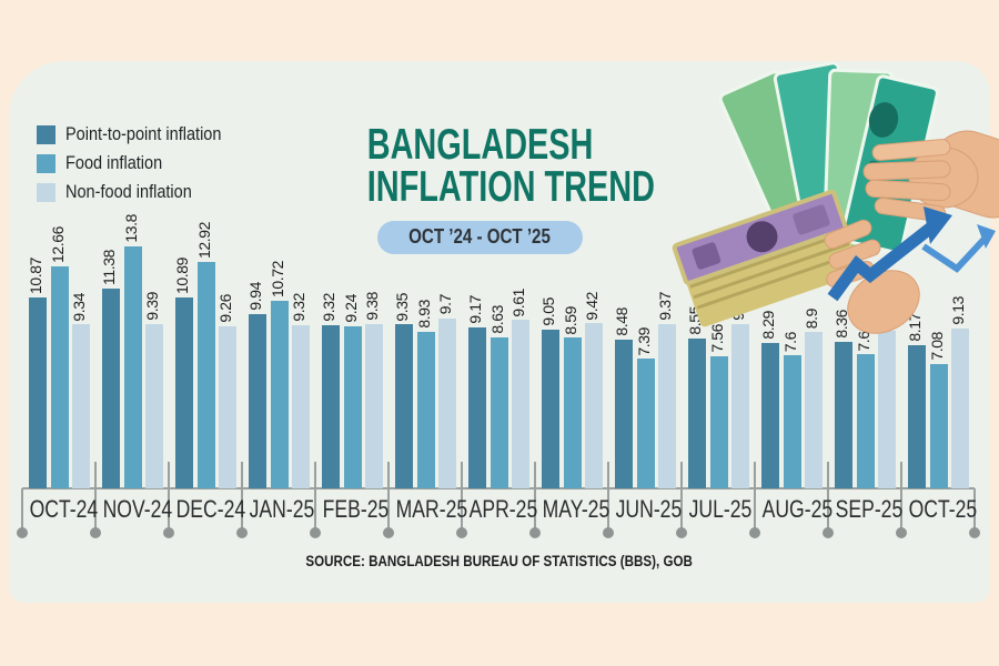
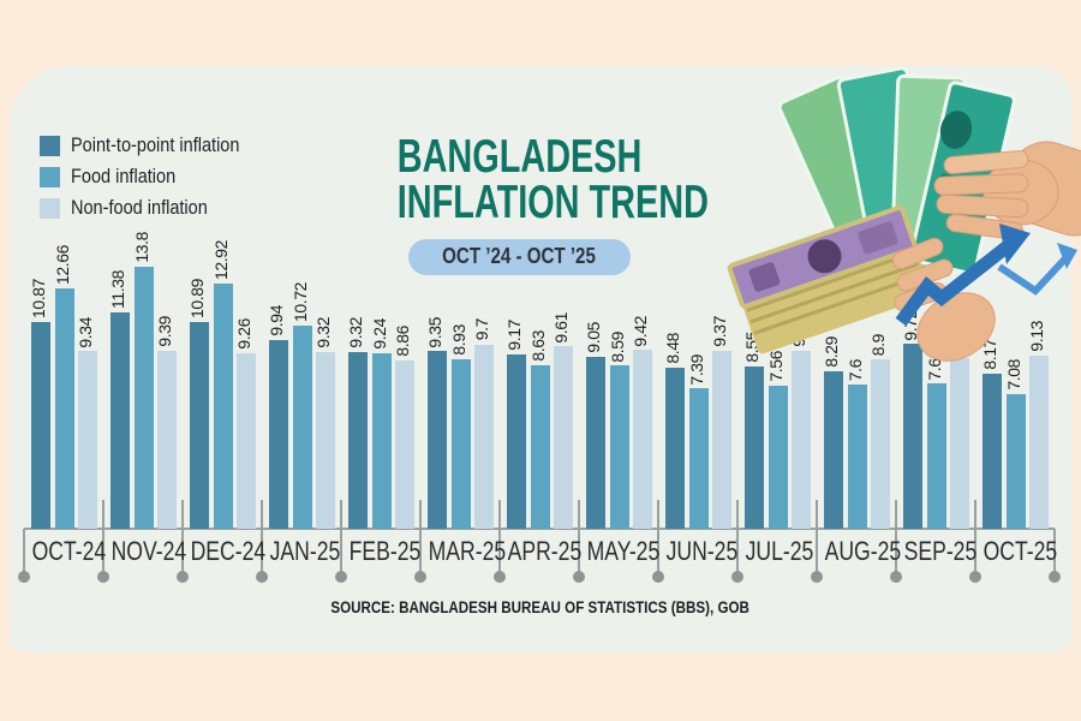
Non-food inflation/FEB-25: 9.38 -> 8.86
Point-to-point inflation/SEP-25: 8.36 -> 9.72
